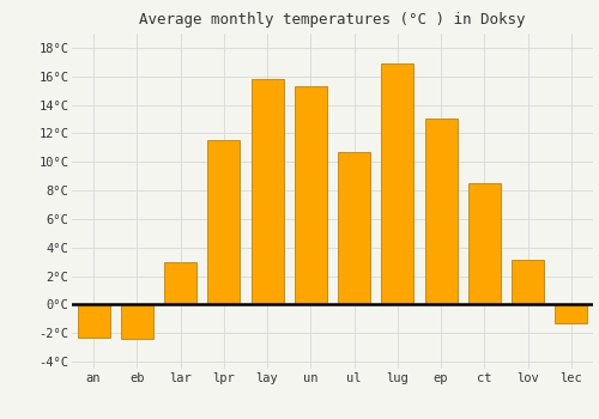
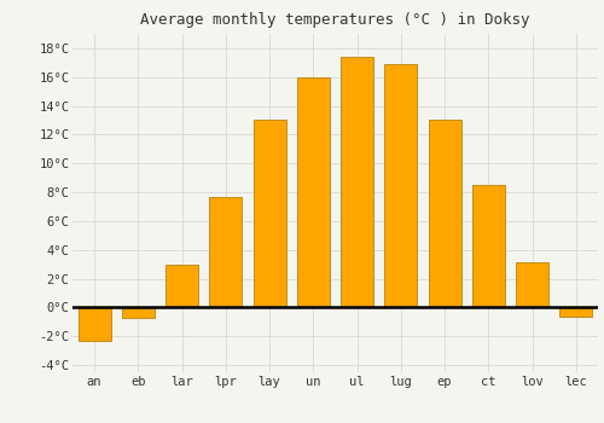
eb: -2.4°C -> -0.7°C
lpr: 11.5°C -> 7.7°C
lay: 15.8°C -> 13.0°C
un: 15.3°C -> 16.0°C
ul: 10.7°C -> 17.4°C
lec: -1.3°C -> -0.6°C
